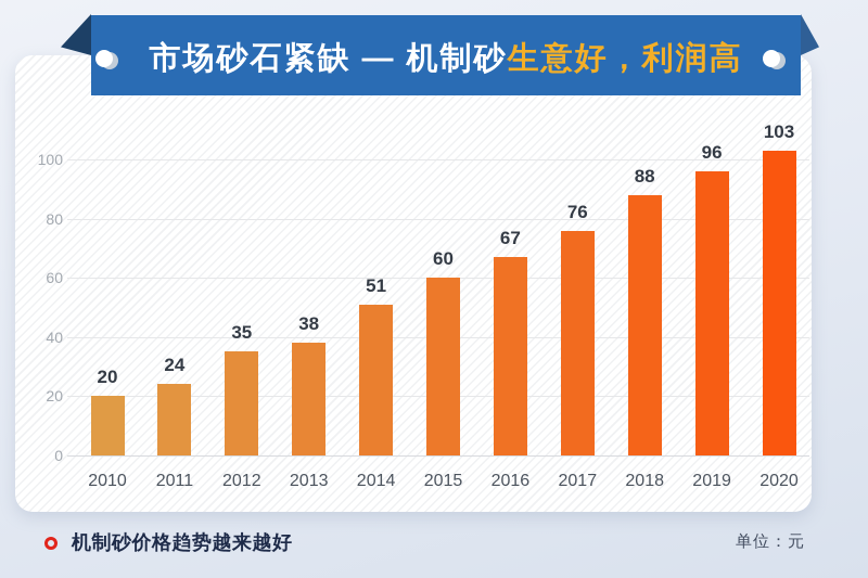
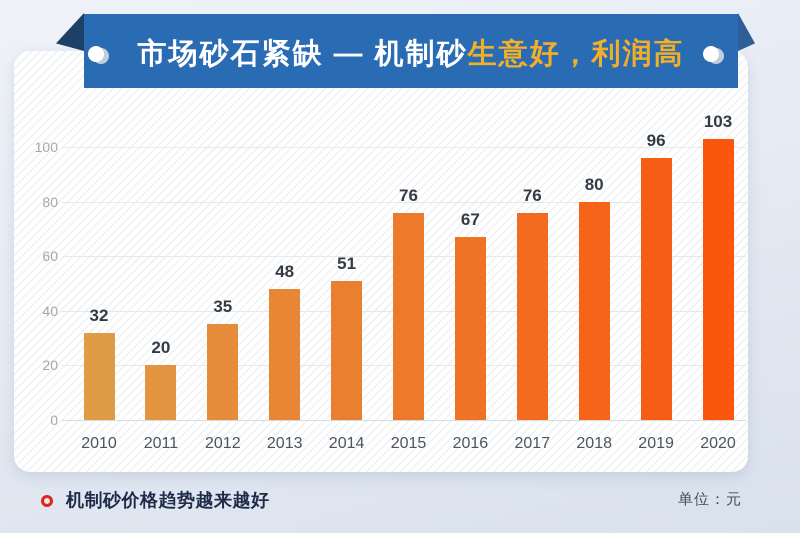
2010: 20 -> 32
2011: 24 -> 20
2013: 38 -> 48
2015: 60 -> 76
2018: 88 -> 80
